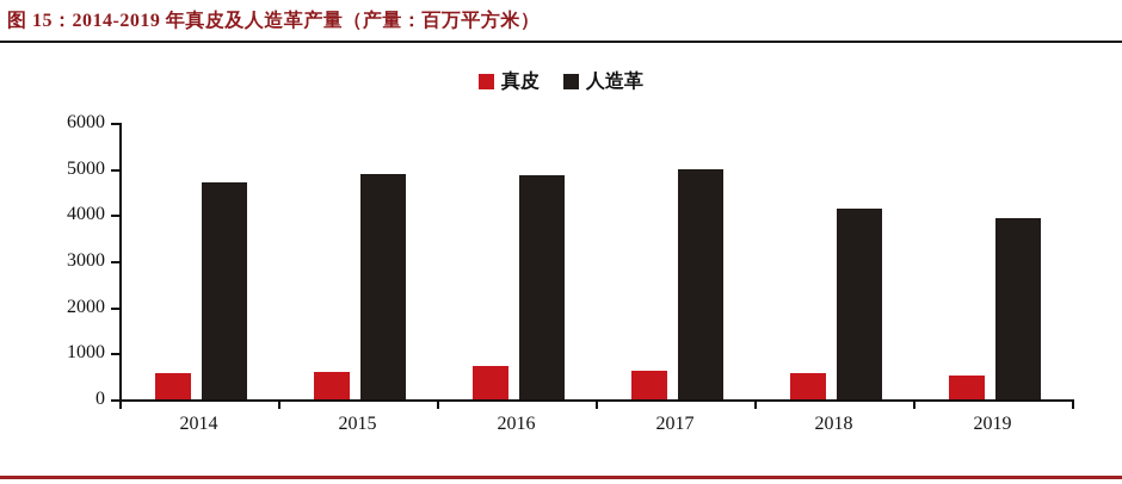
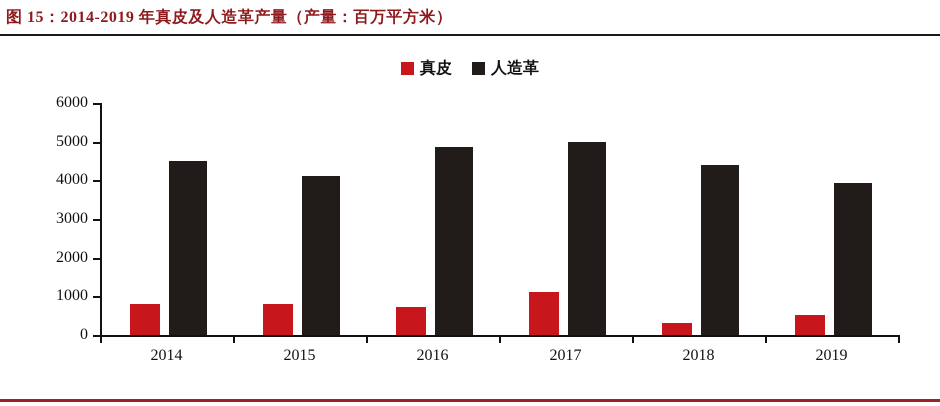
真皮/2014: 600 -> 800
人造革/2014: 4700 -> 4500
真皮/2015: 600 -> 800
人造革/2015: 4900 -> 4100
真皮/2017: 600 -> 1100
真皮/2018: 600 -> 300
人造革/2018: 4200 -> 4400
